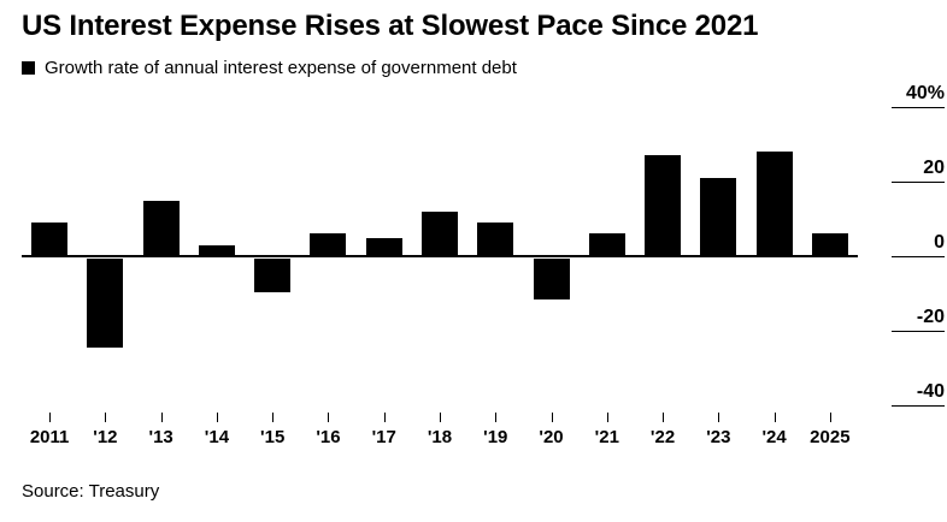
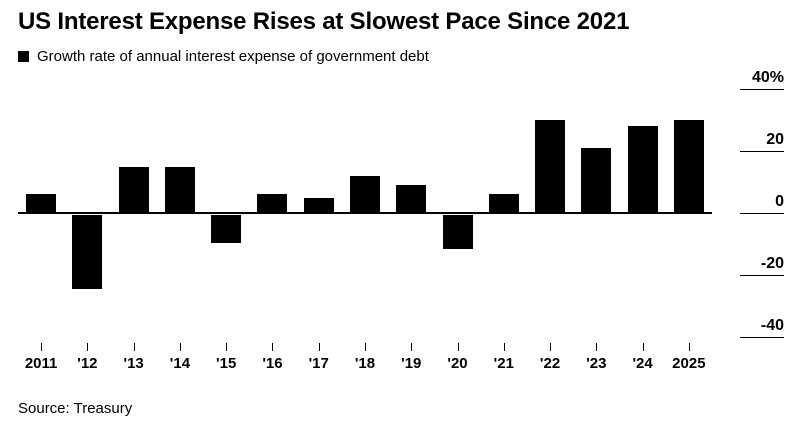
2011: 9% -> 6%
'14: 3% -> 15%
'22: 27% -> 30%
2025: 6% -> 30%
